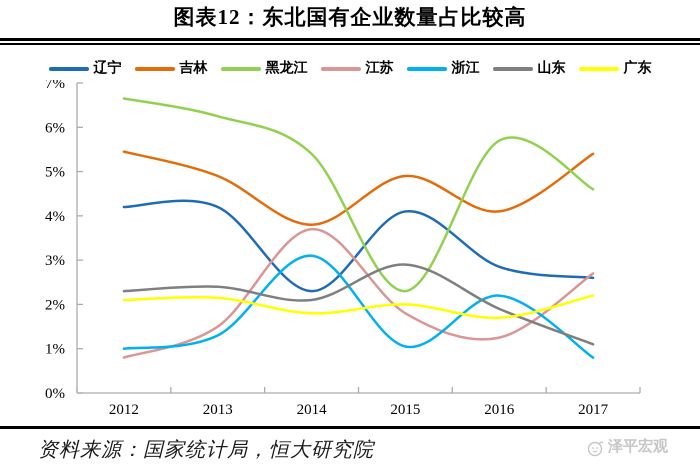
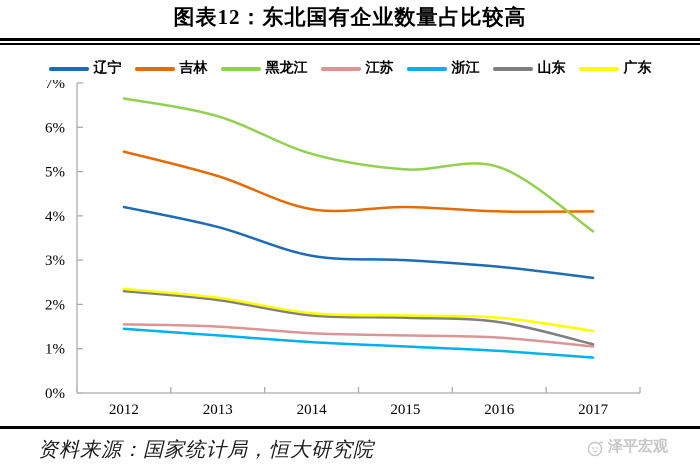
江苏/2012: 0.8% -> 1.6%
浙江/2012: 1.0% -> 1.4%
广东/2012: 2.1% -> 2.4%
辽宁/2013: 4.2% -> 3.8%
山东/2013: 2.4% -> 2.1%
辽宁/2014: 2.3% -> 3.1%
吉林/2014: 3.8% -> 4.2%
江苏/2014: 3.7% -> 1.4%
浙江/2014: 3.1% -> 1.1%
山东/2014: 2.1% -> 1.8%
辽宁/2015: 4.1% -> 3.0%
吉林/2015: 4.9% -> 4.2%
黑龙江/2015: 2.3% -> 5.0%
江苏/2015: 1.8% -> 1.3%
山东/2015: 2.9% -> 1.7%
广东/2015: 2.0% -> 1.8%
黑龙江/2016: 5.7% -> 5.1%
浙江/2016: 2.2% -> 0.9%
山东/2016: 1.9% -> 1.6%
吉林/2017: 5.4% -> 4.1%
黑龙江/2017: 4.6% -> 3.6%
江苏/2017: 2.7% -> 1.1%
广东/2017: 2.2% -> 1.4%
